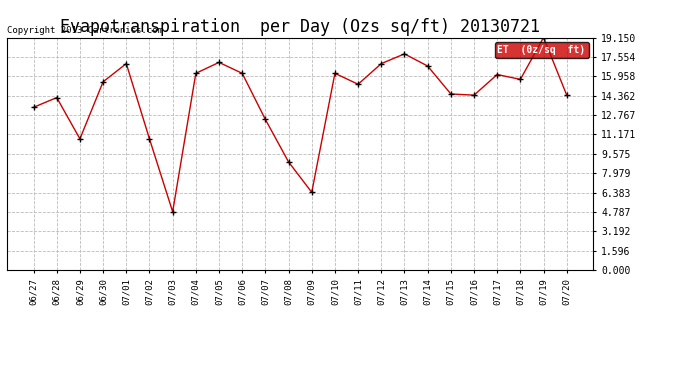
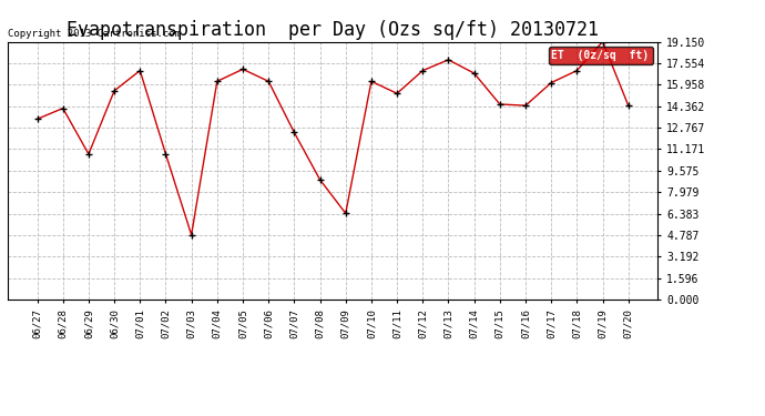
07/18: 15.7 -> 17.0
